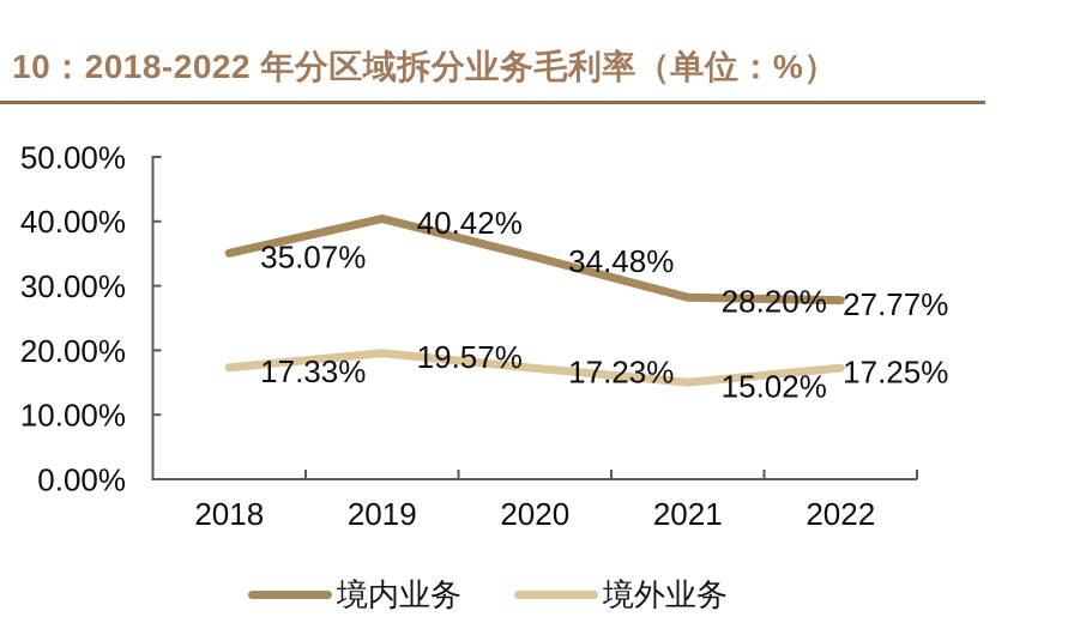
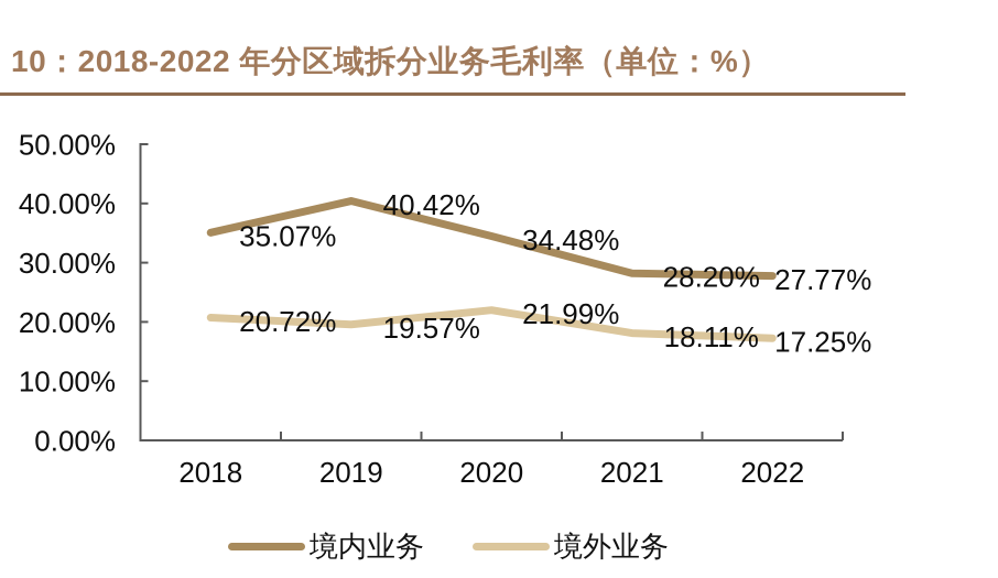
境外业务/2018: 17.33% -> 20.72%
境外业务/2020: 17.23% -> 21.99%
境外业务/2021: 15.02% -> 18.11%
